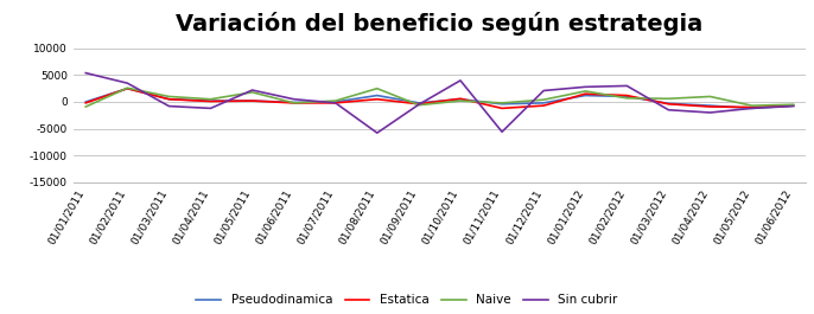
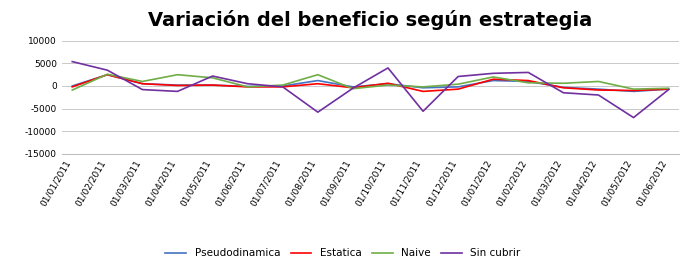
Naive/01/04/2011: 500 -> 2500
Sin cubrir/01/05/2012: -1200 -> -7000
